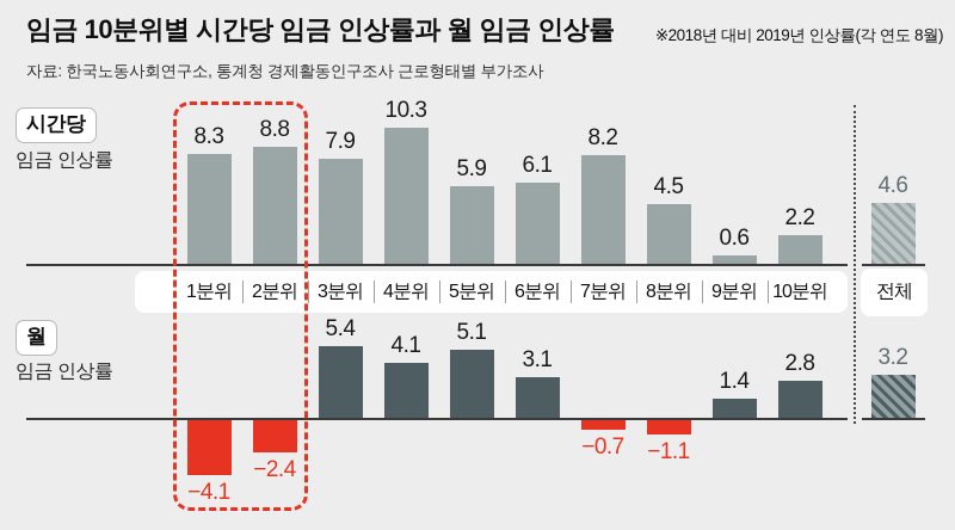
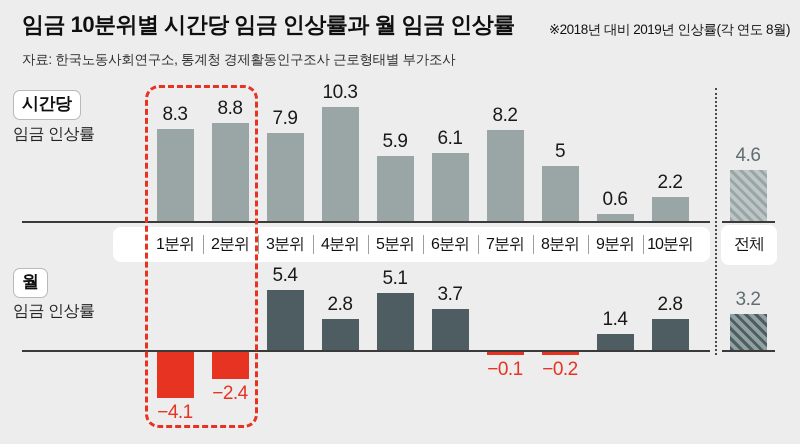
시간당 임금 인상률/8분위: 4.5 -> 5
월 임금 인상률/4분위: 4.1 -> 2.8
월 임금 인상률/6분위: 3.1 -> 3.7
월 임금 인상률/7분위: −0.7 -> −0.1
월 임금 인상률/8분위: −1.1 -> −0.2
